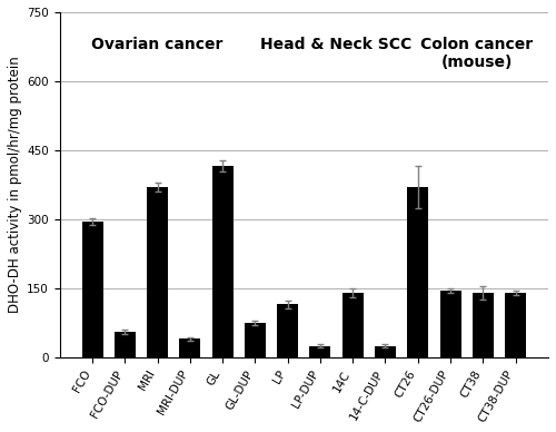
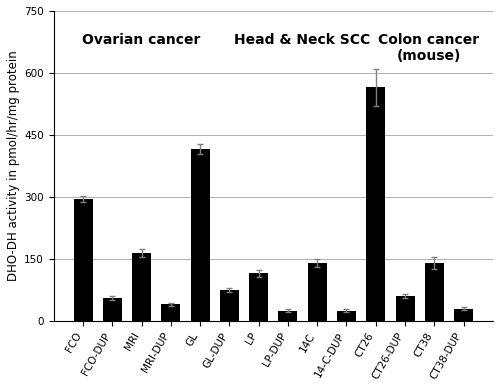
MRI: 370 -> 165
CT26: 370 -> 565
CT26-DUP: 145 -> 60
CT38-DUP: 140 -> 30
